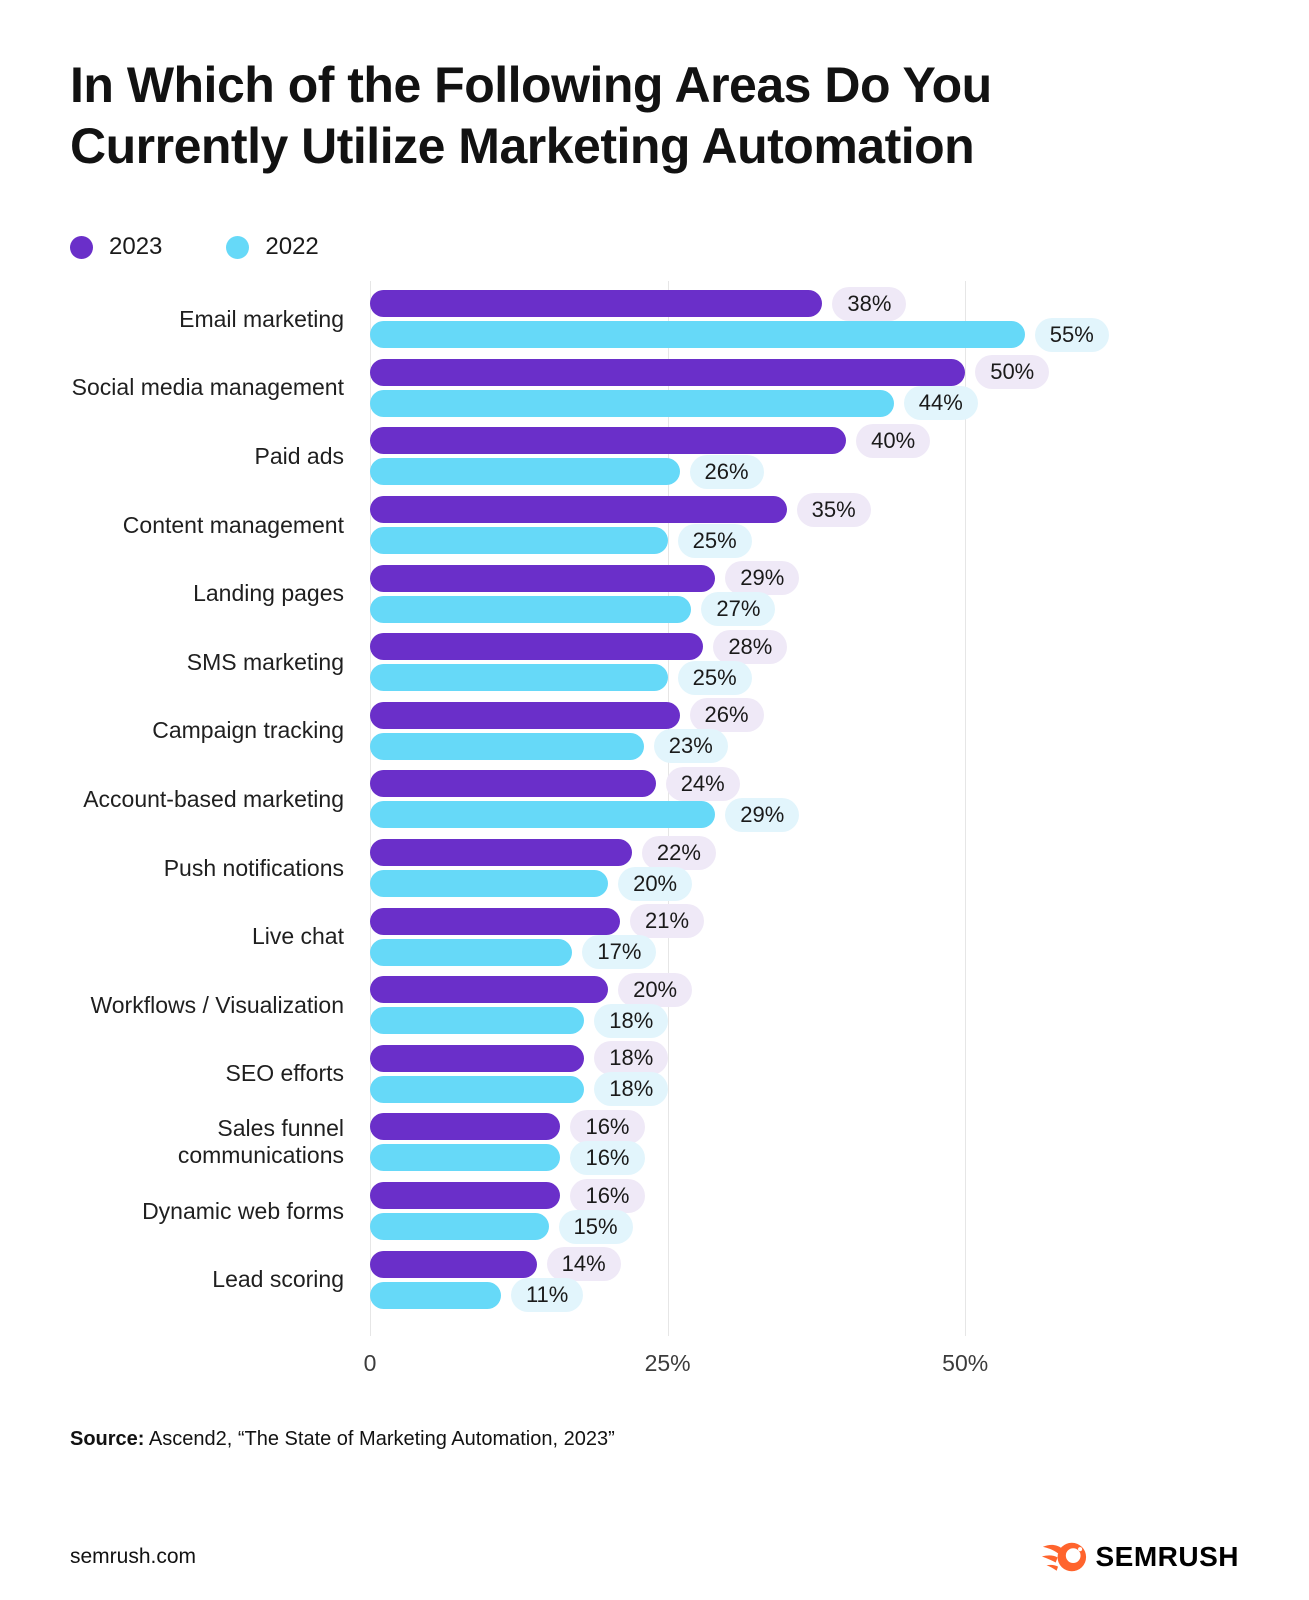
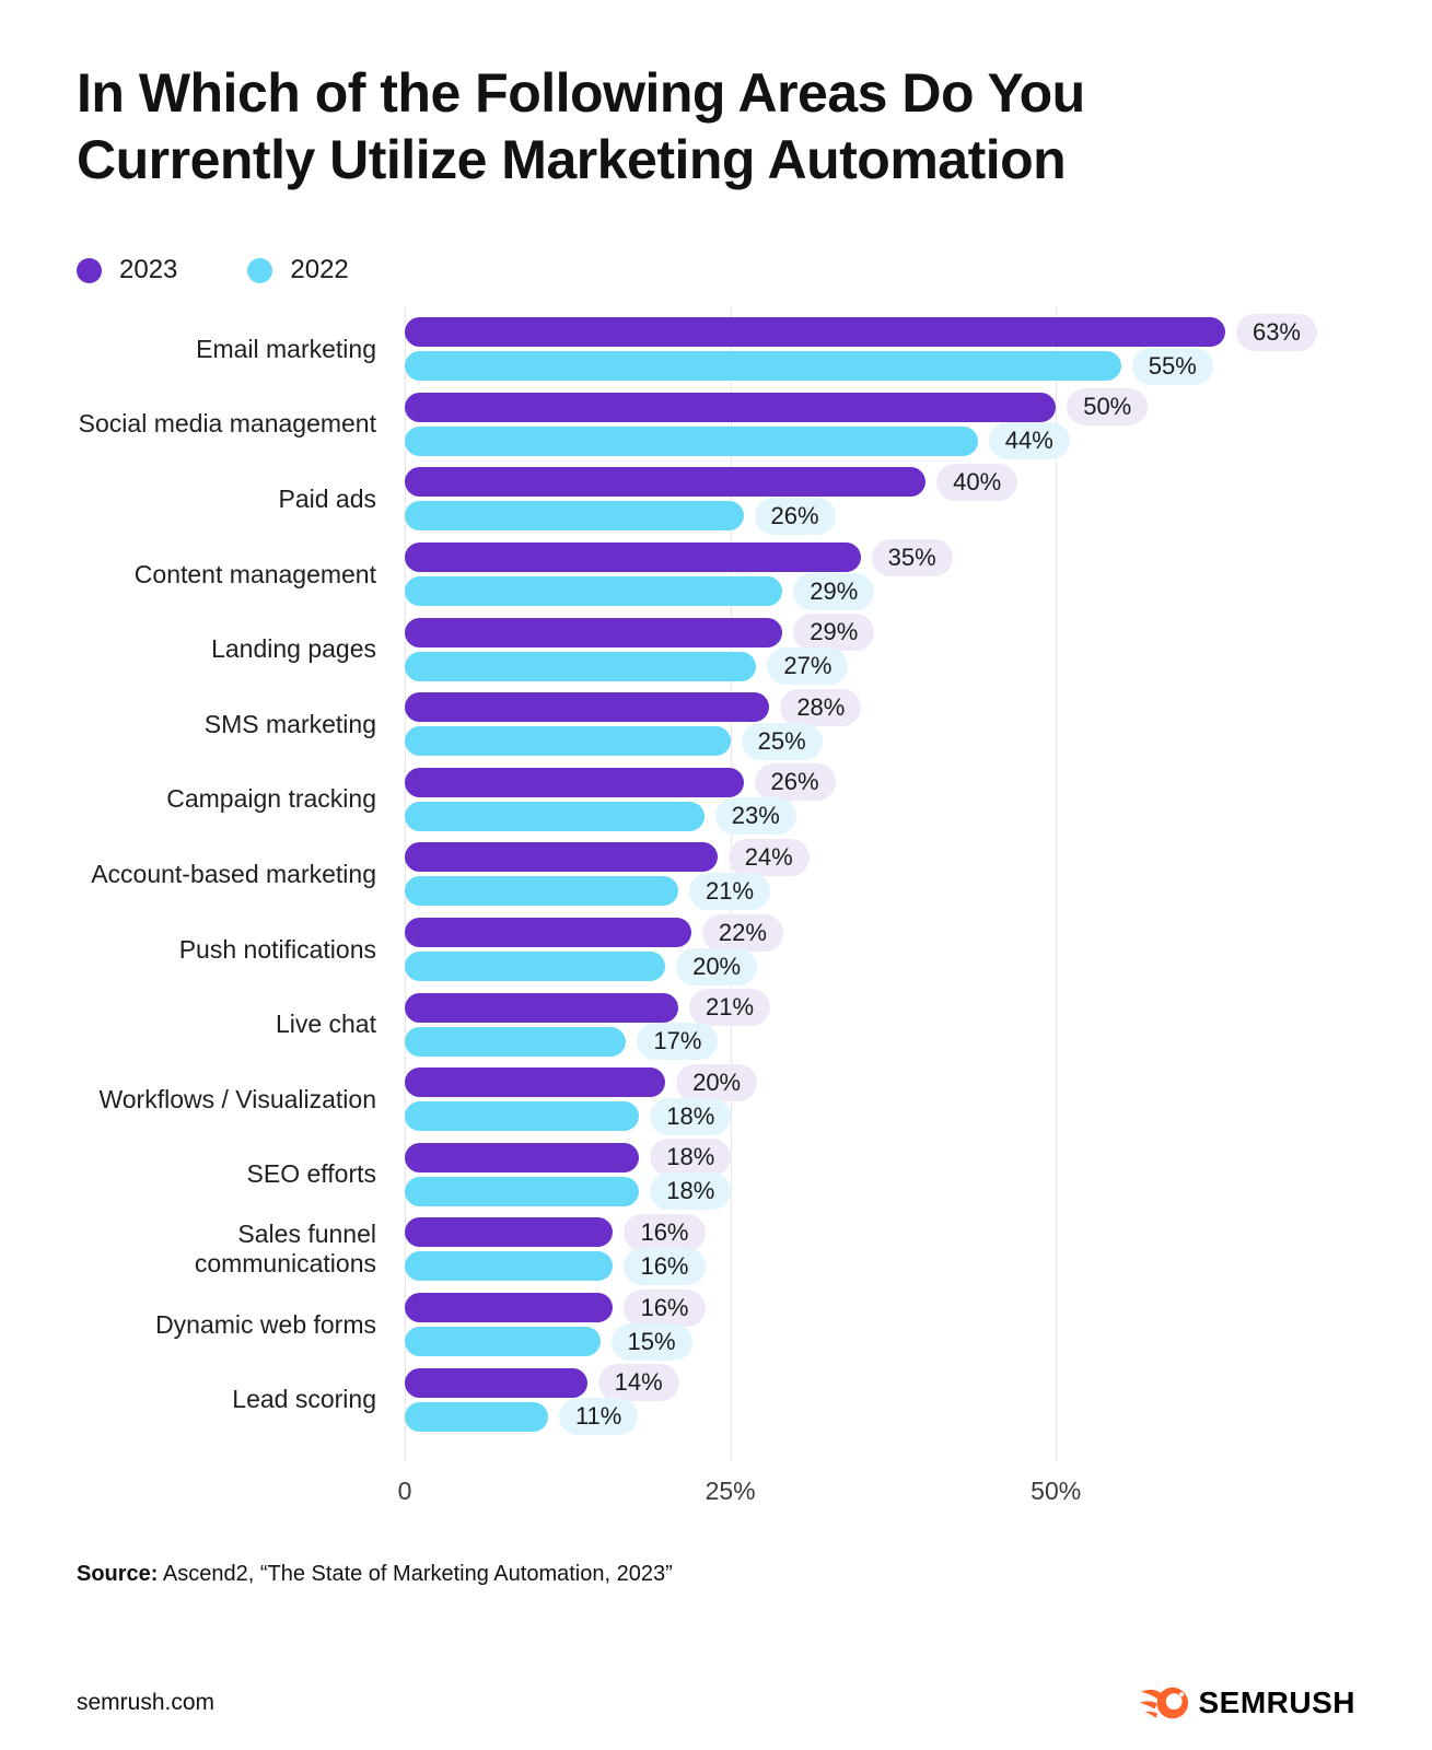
2023/Email marketing: 38% -> 63%
2022/Content management: 25% -> 29%
2022/Account-based marketing: 29% -> 21%
